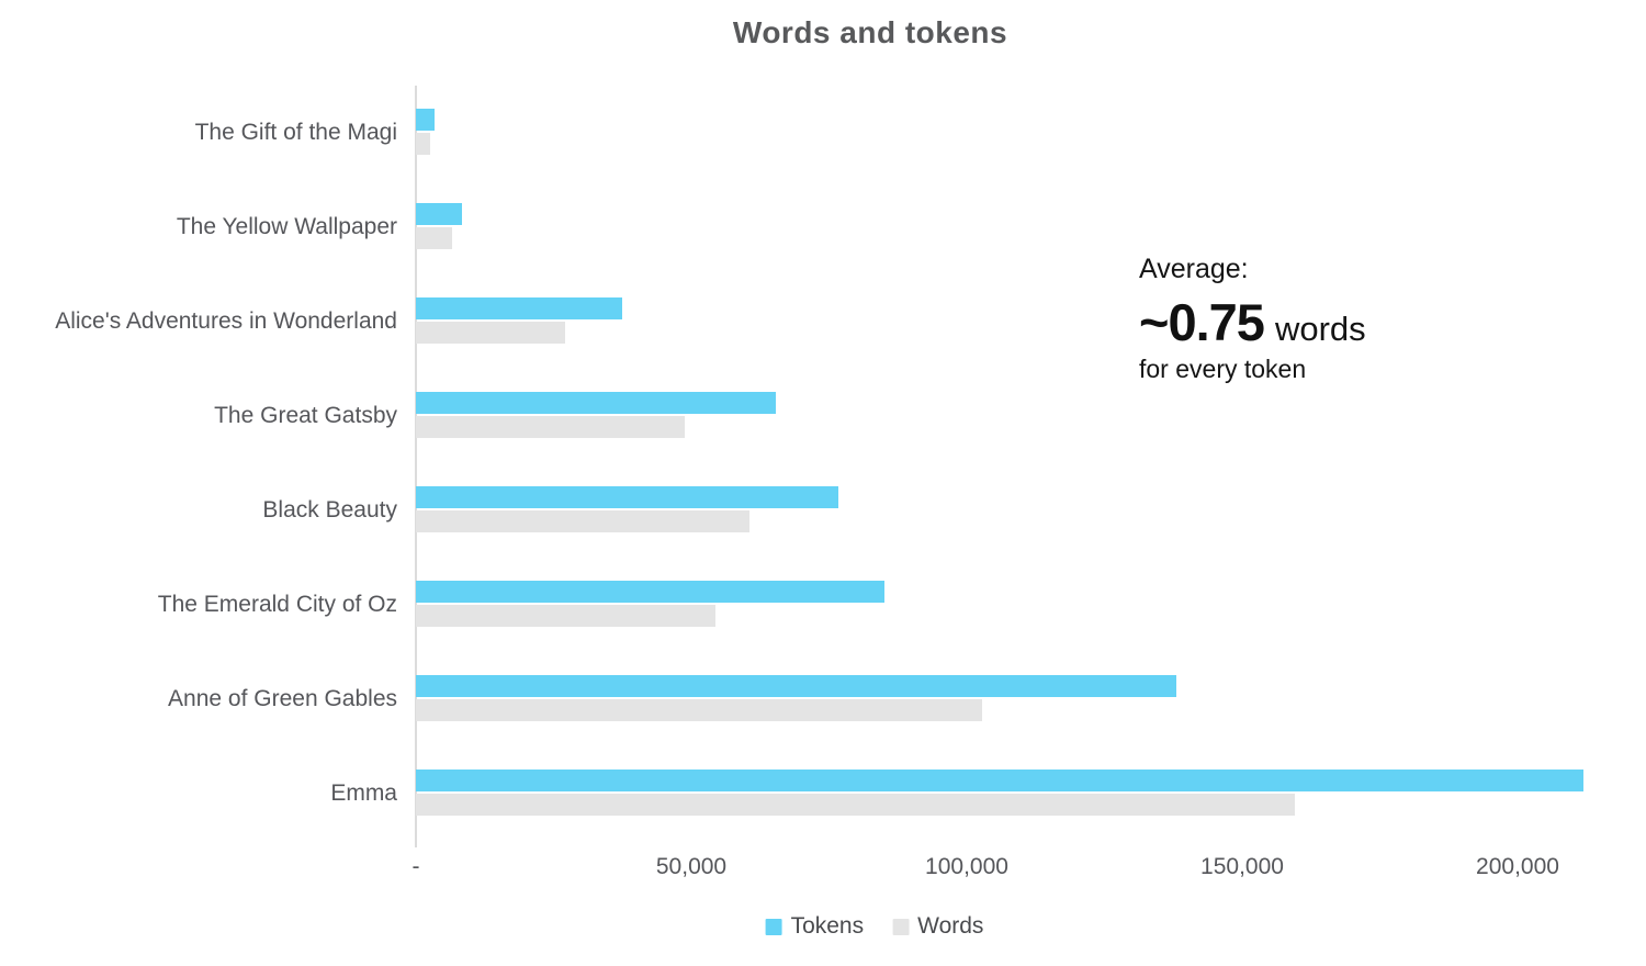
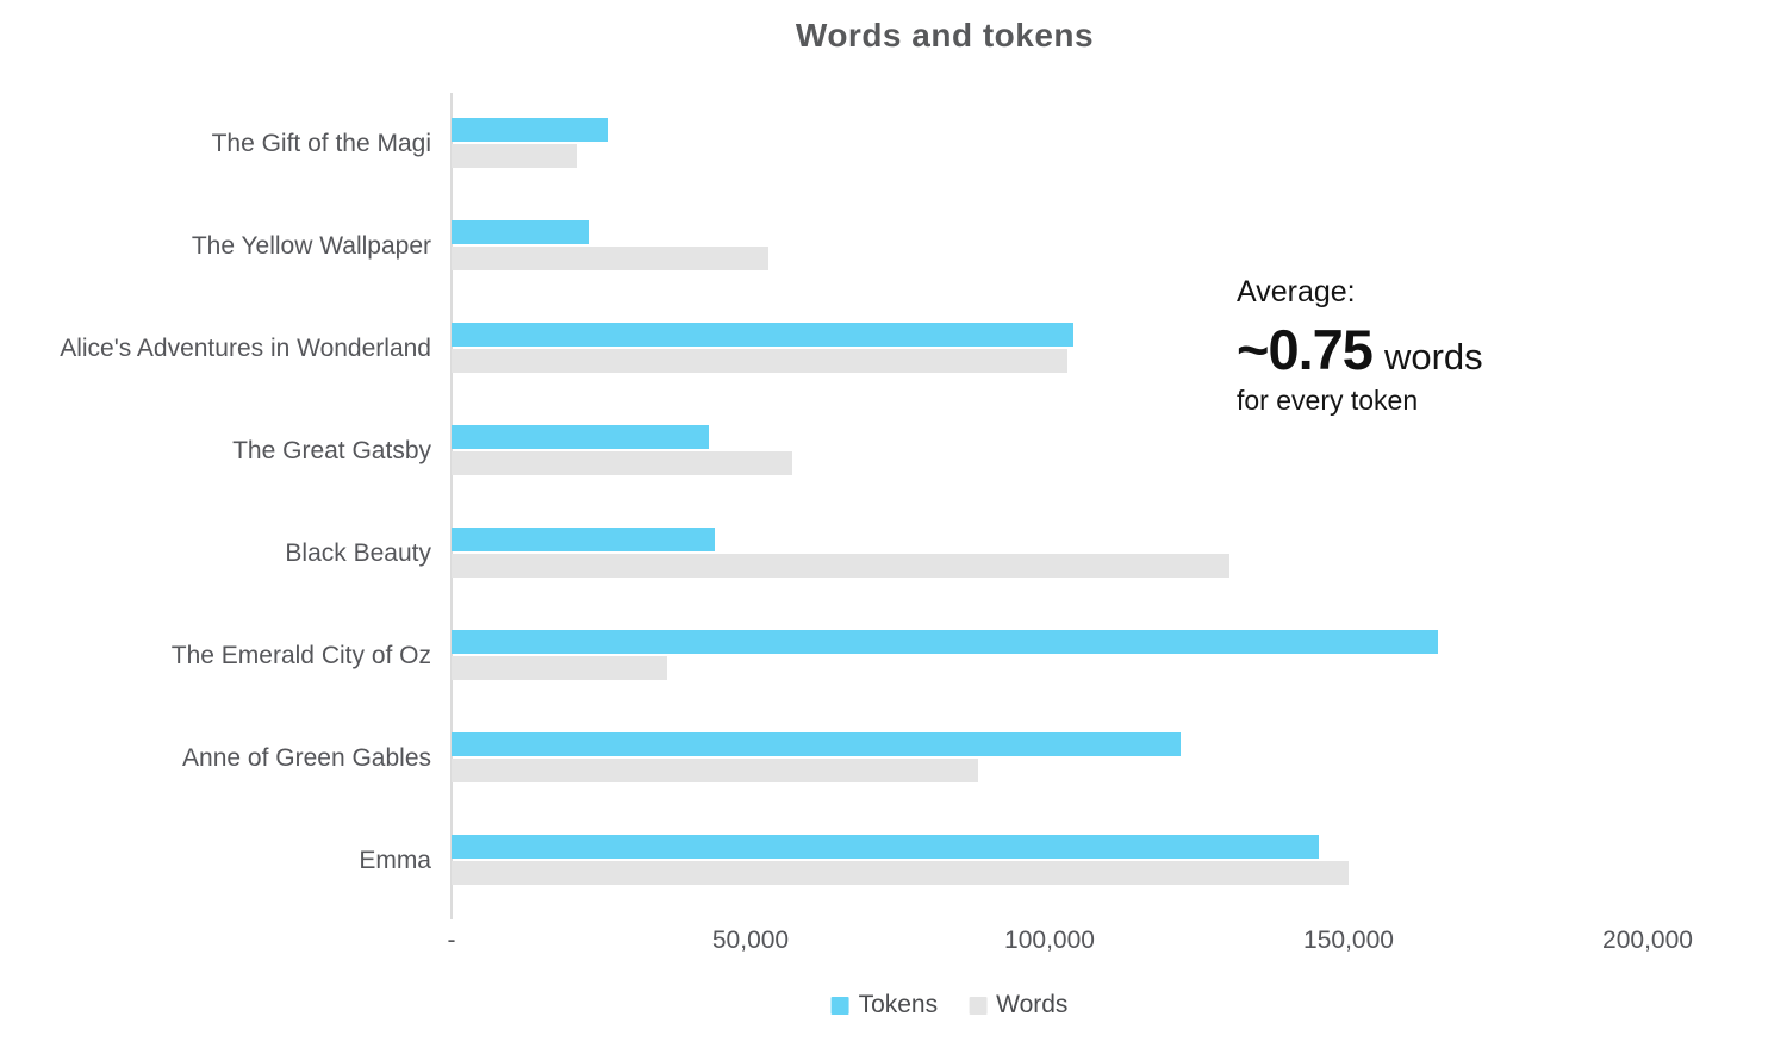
Tokens/The Gift of the Magi: 3000 -> 26000
Words/The Gift of the Magi: 3000 -> 21000
Tokens/The Yellow Wallpaper: 8000 -> 23000
Words/The Yellow Wallpaper: 7000 -> 53000
Tokens/Alice's Adventures in Wonderland: 37000 -> 104000
Words/Alice's Adventures in Wonderland: 27000 -> 103000
Tokens/The Great Gatsby: 65000 -> 43000
Words/The Great Gatsby: 49000 -> 57000
Tokens/Black Beauty: 77000 -> 44000
Words/Black Beauty: 61000 -> 130000
Tokens/The Emerald City of Oz: 85000 -> 165000
Words/The Emerald City of Oz: 54000 -> 36000
Tokens/Anne of Green Gables: 138000 -> 122000
Words/Anne of Green Gables: 103000 -> 88000
Tokens/Emma: 212000 -> 145000
Words/Emma: 160000 -> 150000
